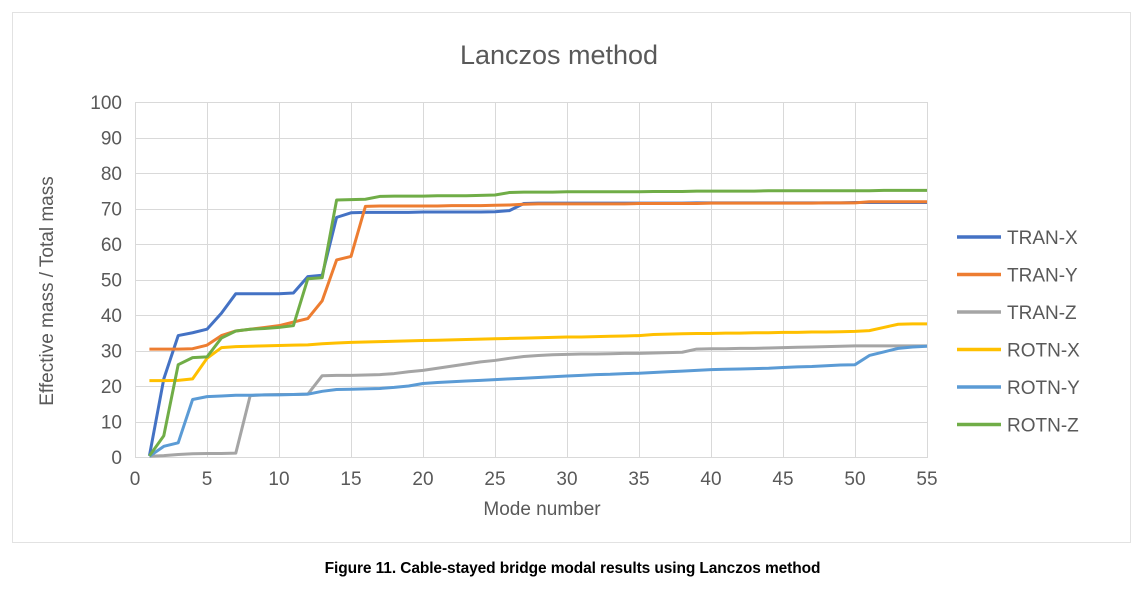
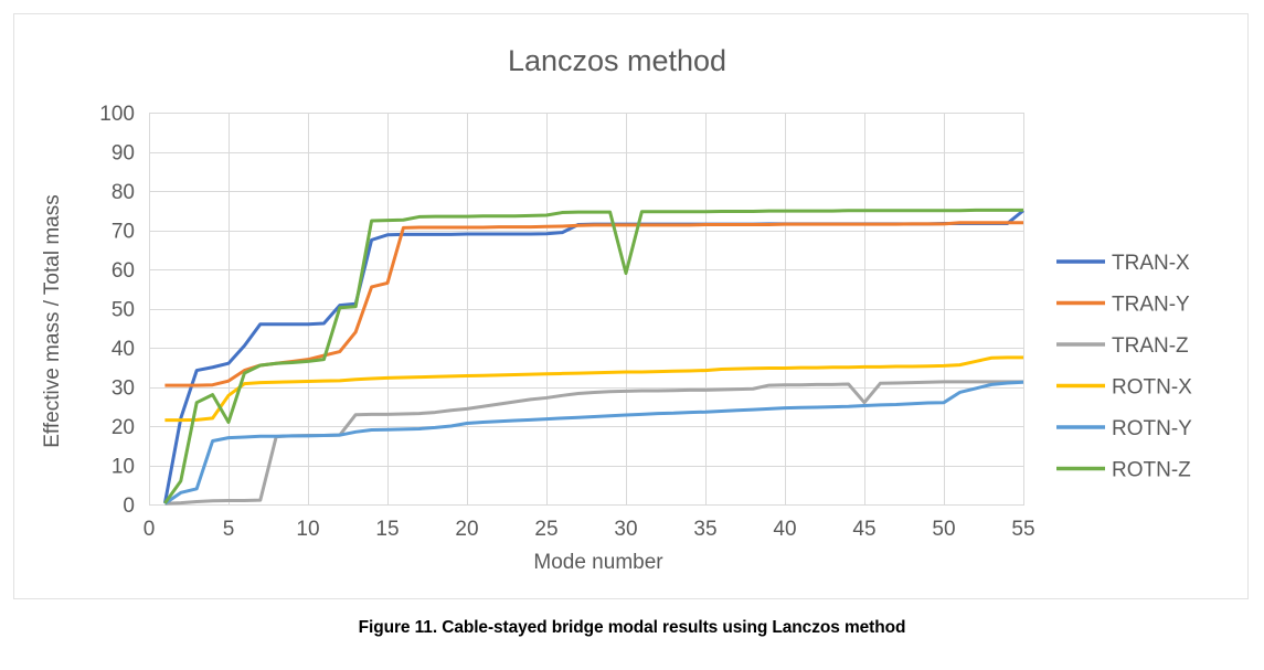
ROTN-Z/5: 28 -> 21
ROTN-Z/30: 75 -> 59
TRAN-Z/45: 31 -> 26
TRAN-X/55: 72 -> 75
